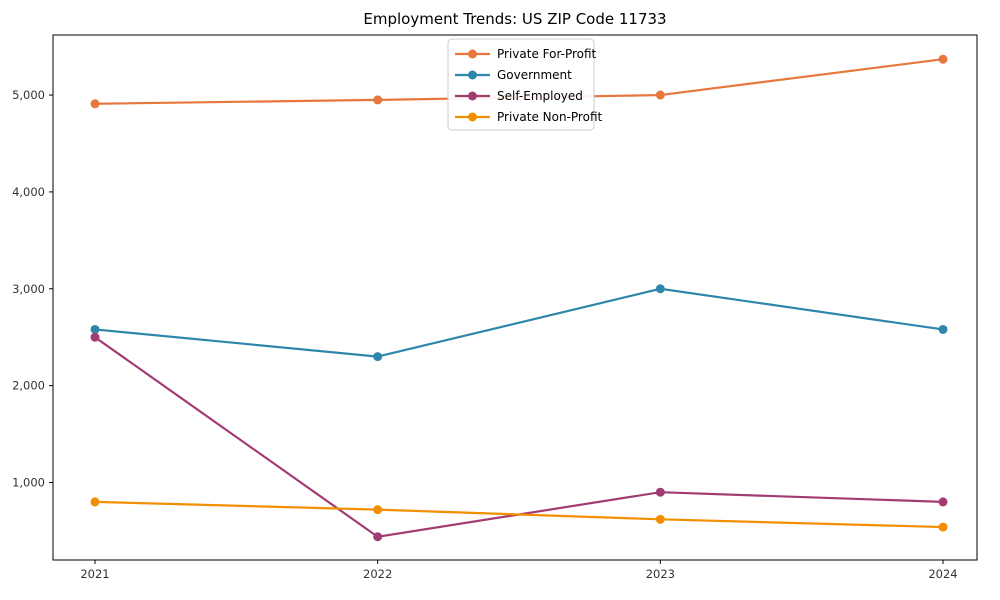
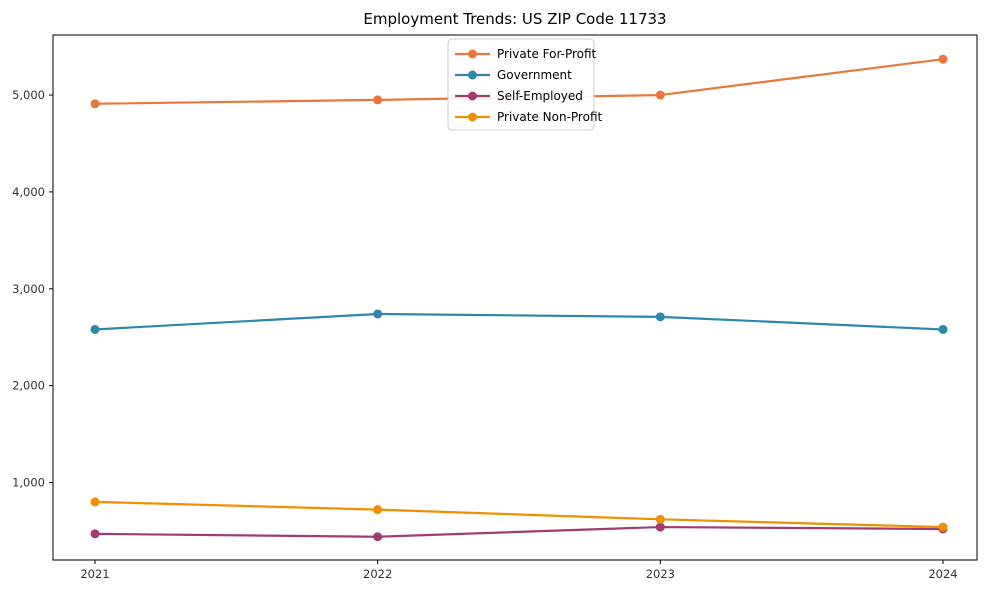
Self-Employed/2021: 2500 -> 500
Government/2022: 2300 -> 2700
Government/2023: 3000 -> 2700
Self-Employed/2023: 900 -> 500
Self-Employed/2024: 800 -> 500
